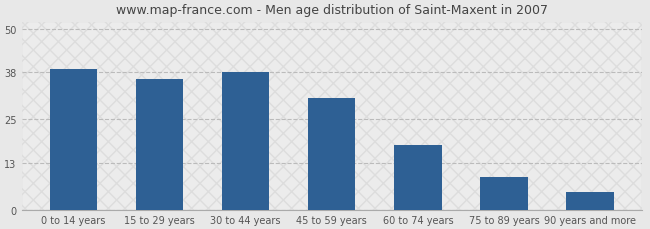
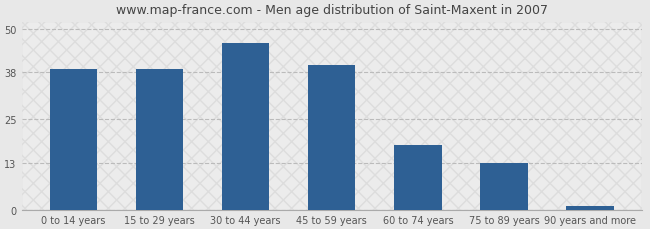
15 to 29 years: 36 -> 39
30 to 44 years: 38 -> 46
45 to 59 years: 31 -> 40
75 to 89 years: 9 -> 13
90 years and more: 5 -> 1
